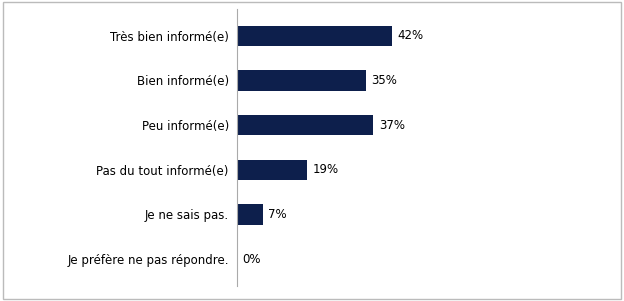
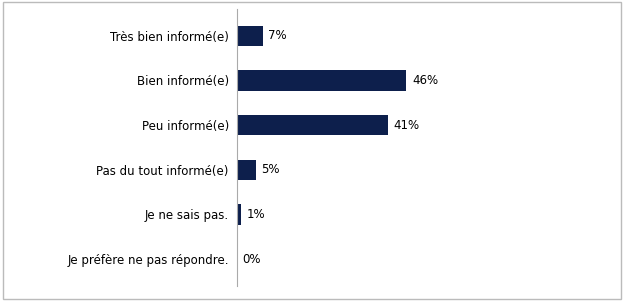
Très bien informé(e): 42% -> 7%
Bien informé(e): 35% -> 46%
Peu informé(e): 37% -> 41%
Pas du tout informé(e): 19% -> 5%
Je ne sais pas.: 7% -> 1%
